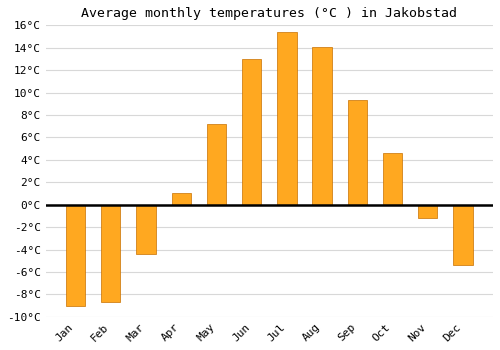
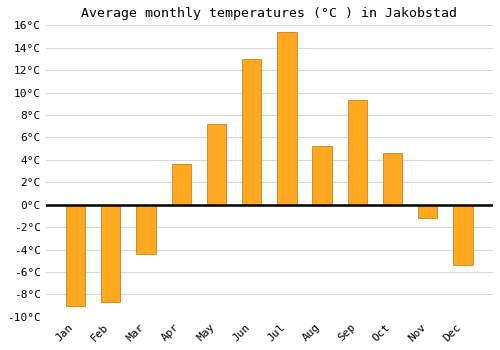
Apr: 1.0°C -> 3.6°C
Aug: 14.1°C -> 5.2°C
